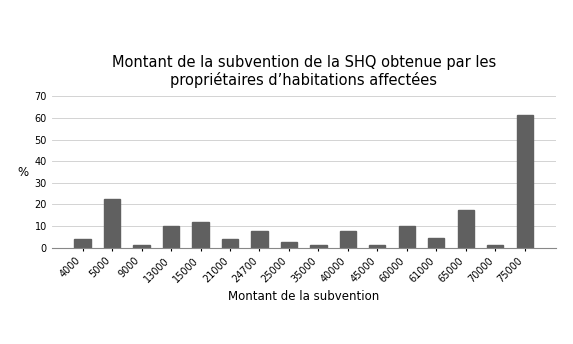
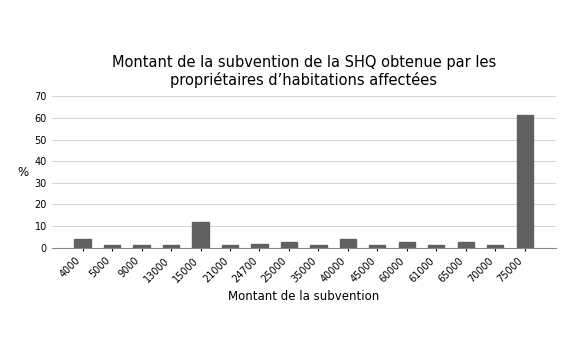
5000: 22.5 -> 1.2
13000: 10.0 -> 1.2
21000: 4.0 -> 1.2
24700: 7.5 -> 1.5
40000: 7.5 -> 4.0
60000: 10.0 -> 2.5
61000: 4.5 -> 1.2
65000: 17.5 -> 2.5
